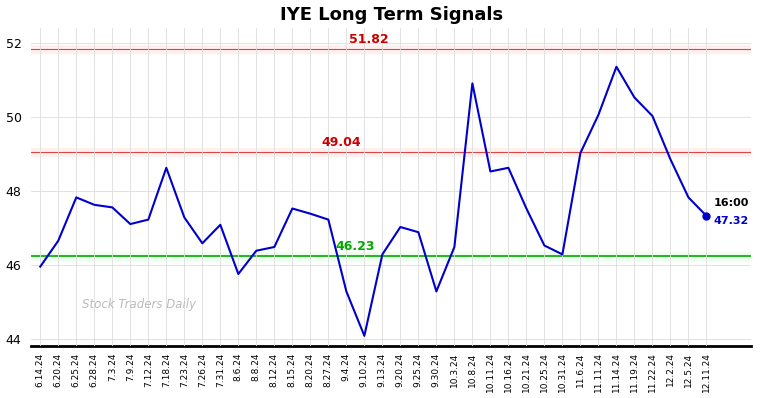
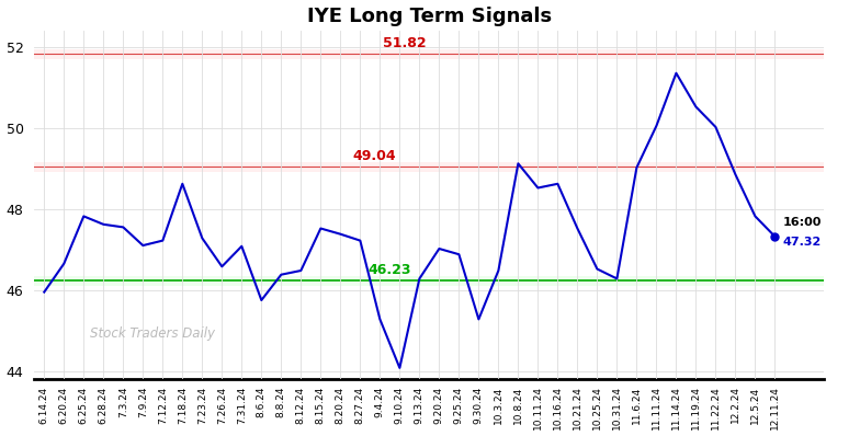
10.8.24: 50.90 -> 49.12
